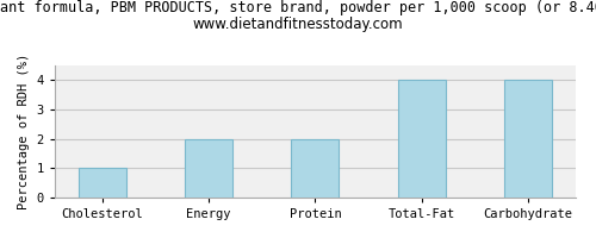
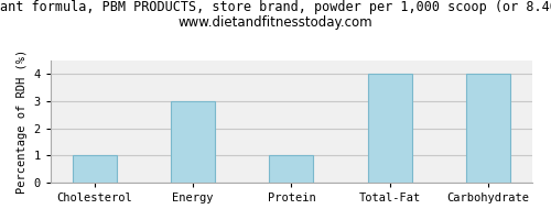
Energy: 2 -> 3
Protein: 2 -> 1
